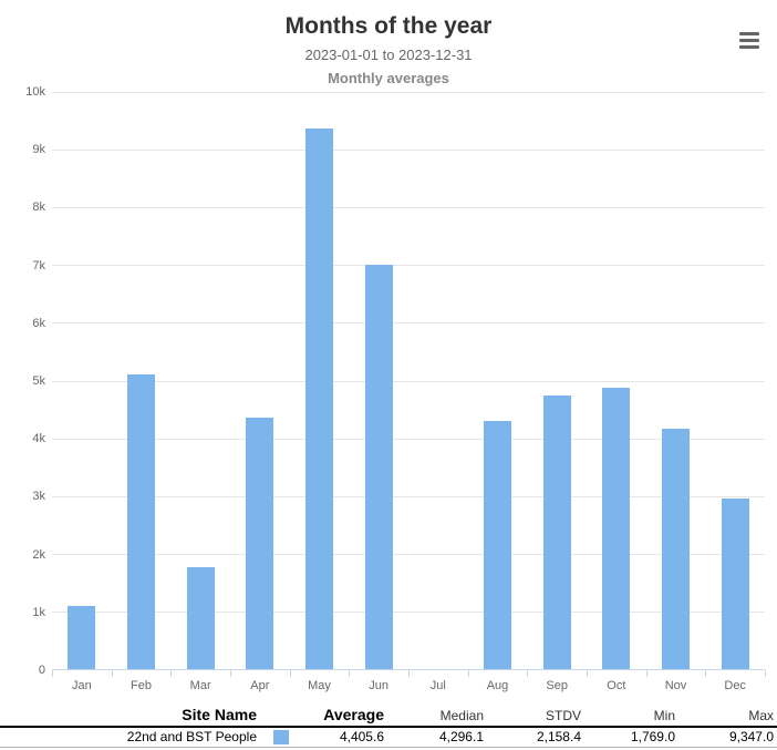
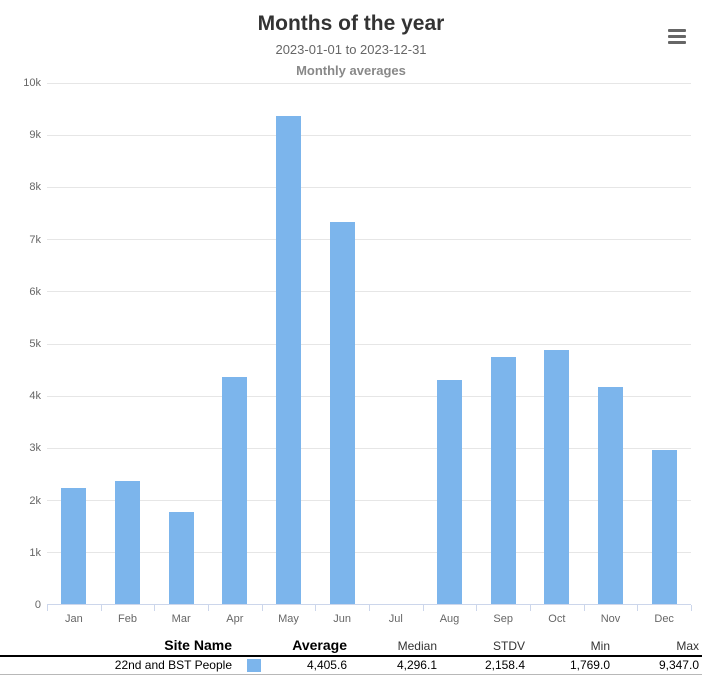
Jan: 1.1k -> 2.2k
Feb: 5.1k -> 2.4k
Jun: 7.0k -> 7.3k
